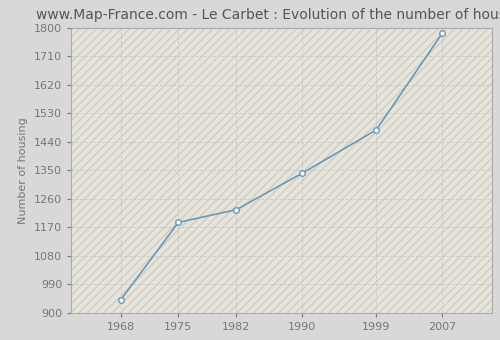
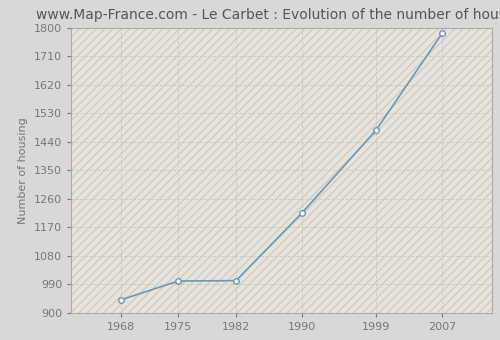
1975: 1185 -> 1000
1982: 1225 -> 1001
1990: 1340 -> 1215
